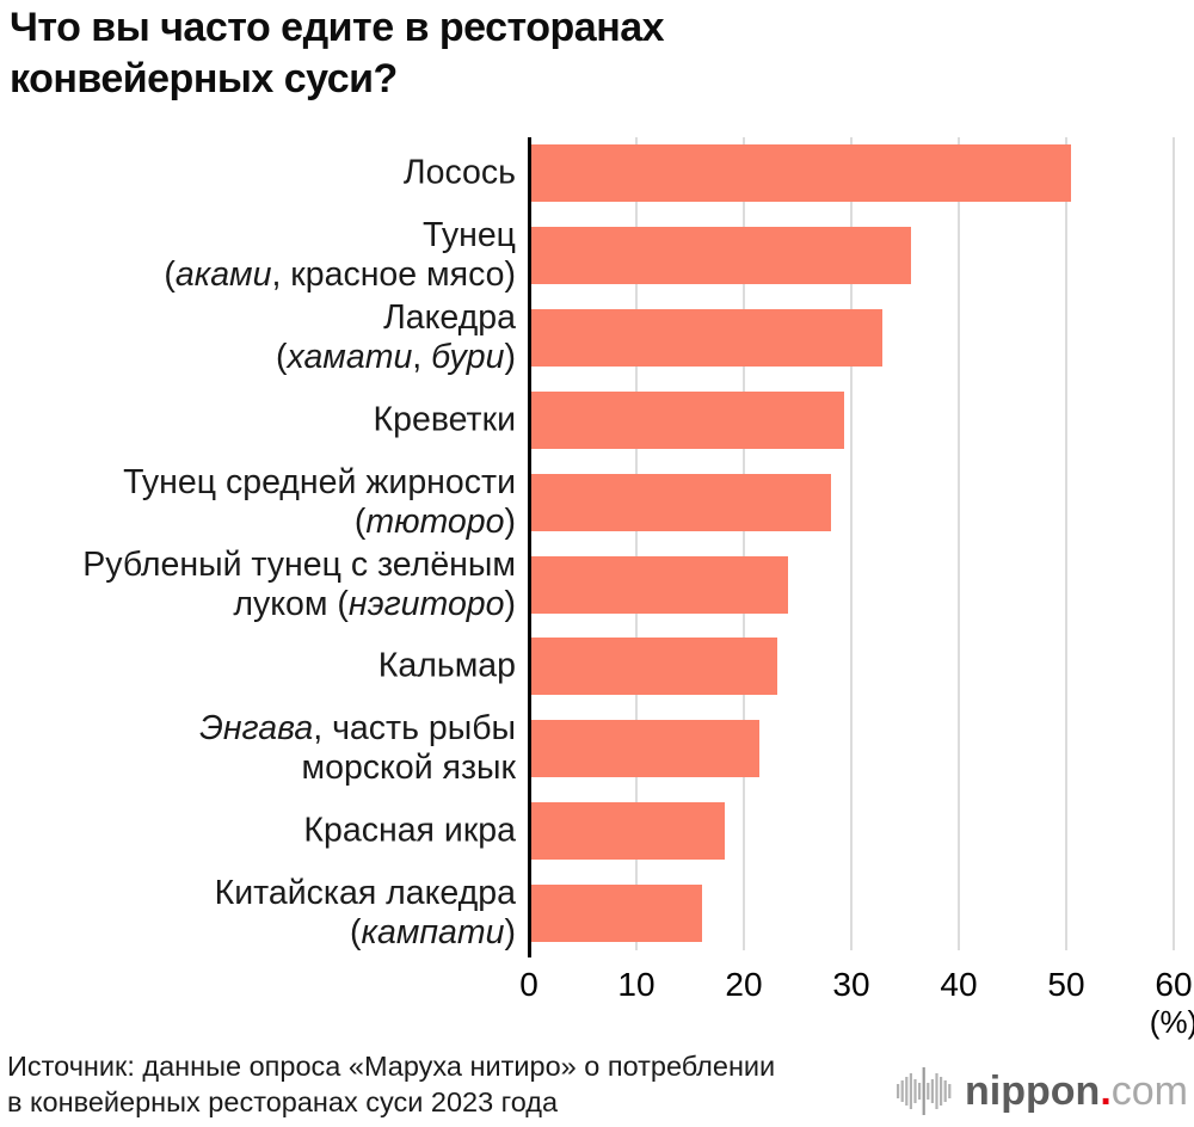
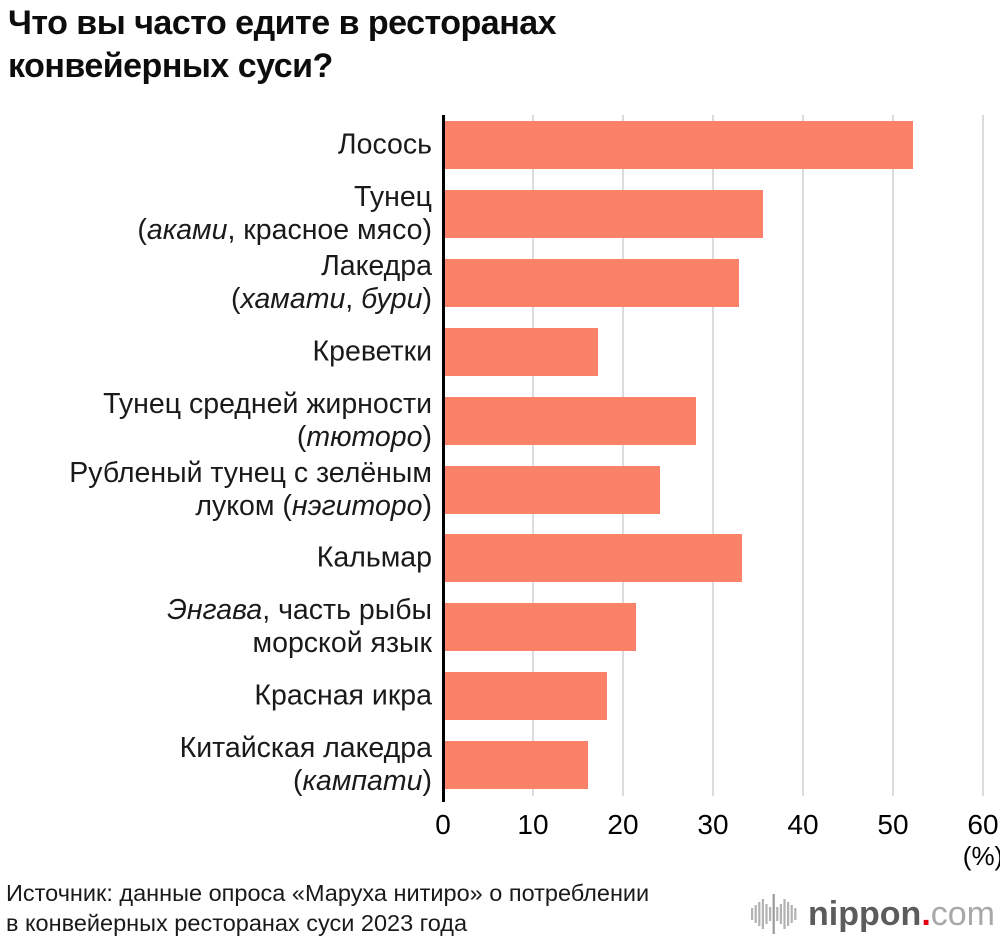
Лосось: 50 -> 52
Креветки: 29 -> 17
Кальмар: 23 -> 33
